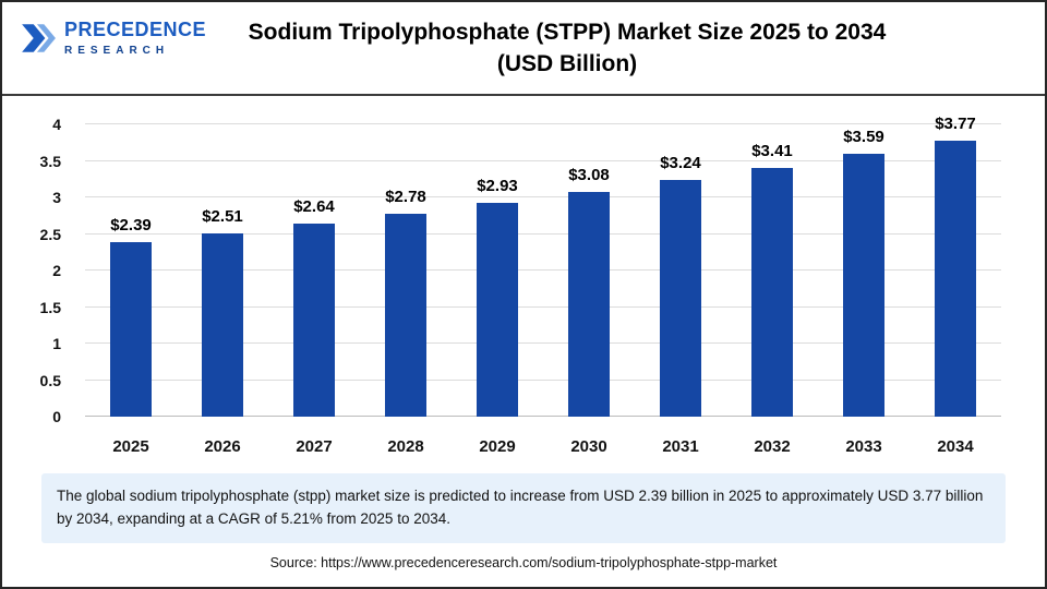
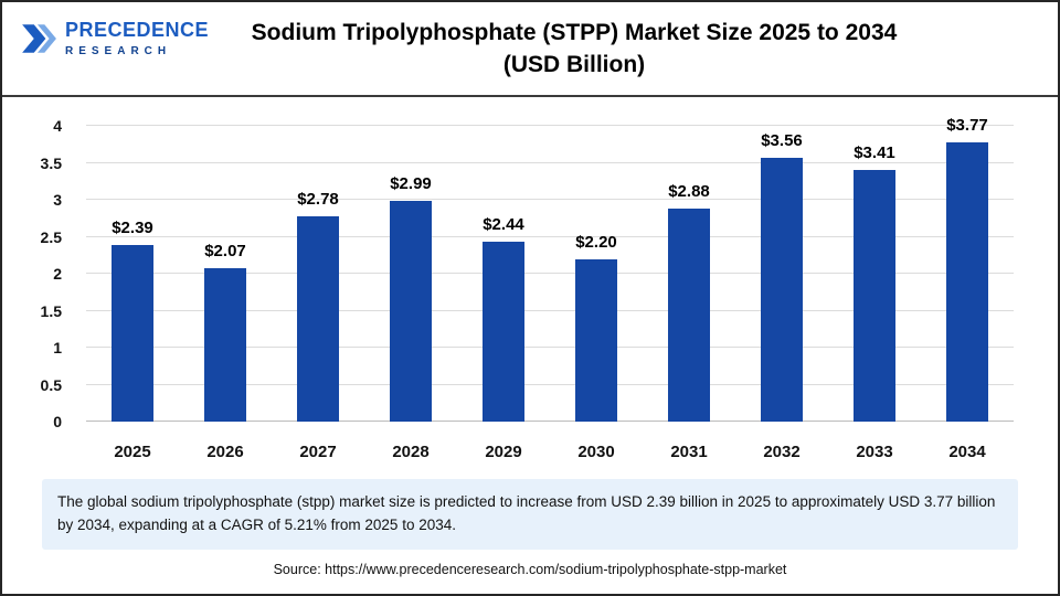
2026: $2.51 -> $2.07
2027: $2.64 -> $2.78
2028: $2.78 -> $2.99
2029: $2.93 -> $2.44
2030: $3.08 -> $2.20
2031: $3.24 -> $2.88
2032: $3.41 -> $3.56
2033: $3.59 -> $3.41
